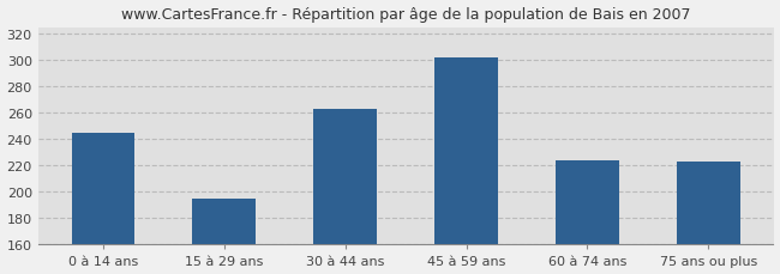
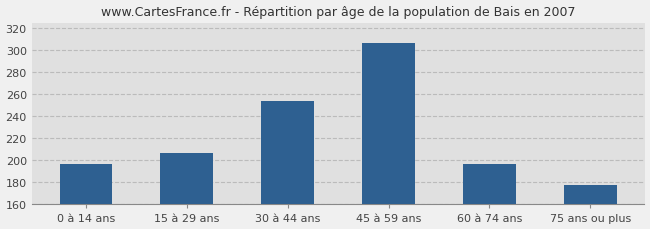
0 à 14 ans: 245 -> 197
15 à 29 ans: 195 -> 207
30 à 44 ans: 263 -> 254
45 à 59 ans: 302 -> 307
60 à 74 ans: 224 -> 197
75 ans ou plus: 223 -> 178
